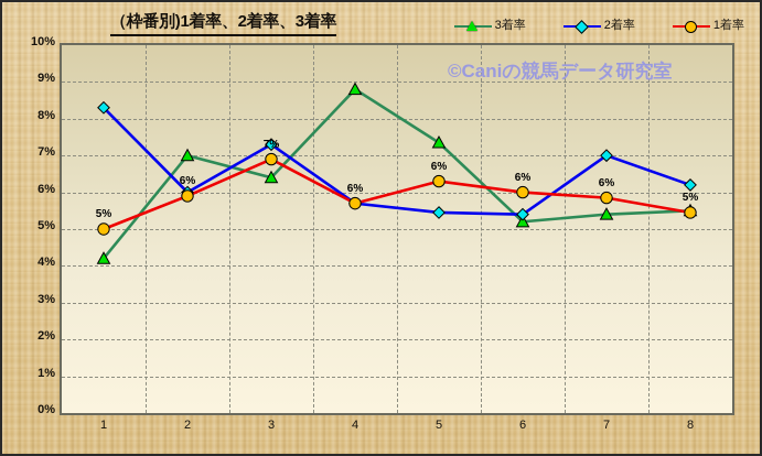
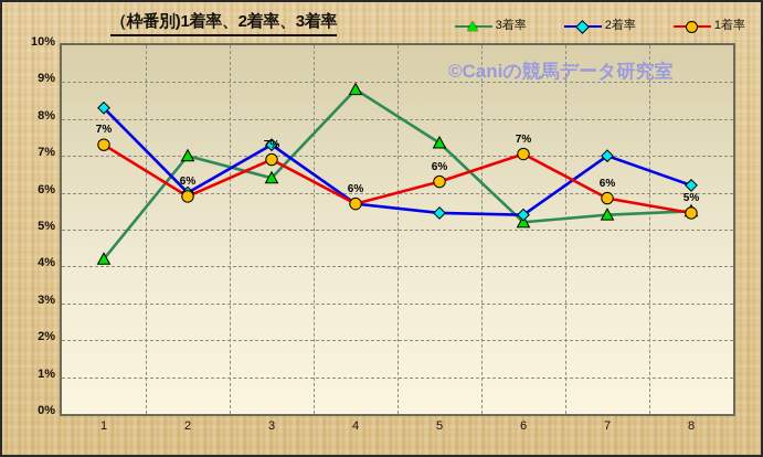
1着率/1: 5% -> 7%
1着率/6: 6% -> 7%
